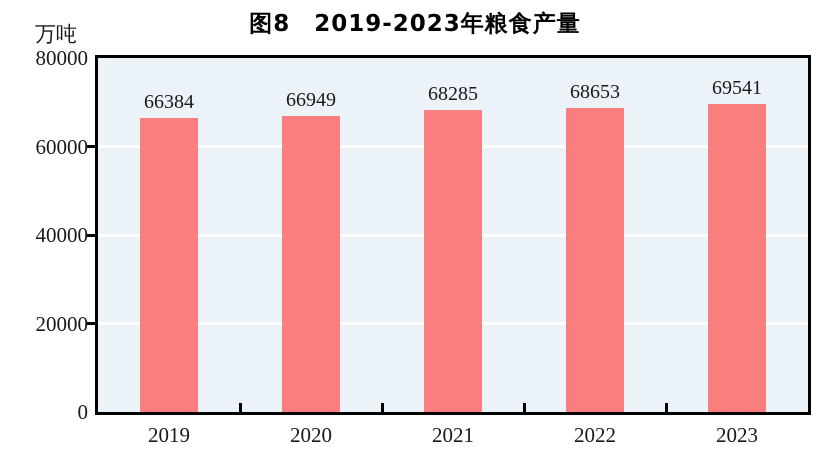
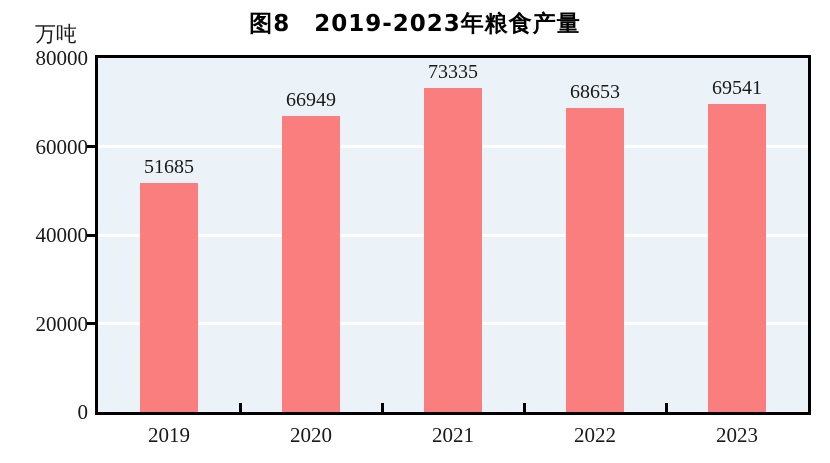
2019: 66384 -> 51685
2021: 68285 -> 73335
